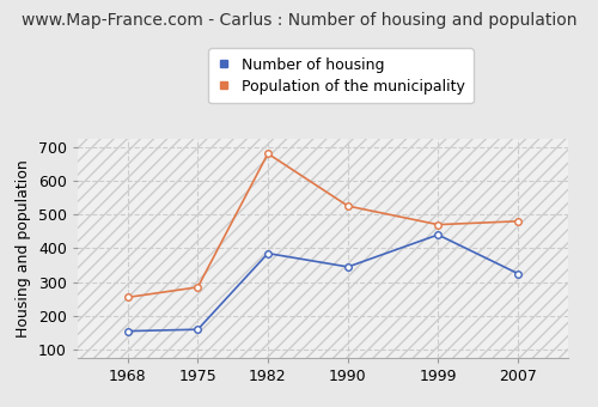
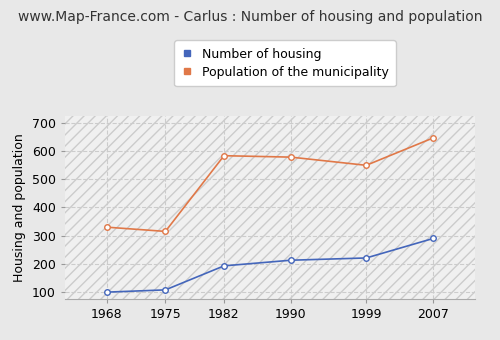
Number of housing/1968: 155 -> 100
Population of the municipality/1968: 255 -> 330
Number of housing/1975: 160 -> 108
Population of the municipality/1975: 285 -> 315
Number of housing/1982: 385 -> 193
Population of the municipality/1982: 680 -> 583
Number of housing/1990: 345 -> 213
Population of the municipality/1990: 525 -> 578
Number of housing/1999: 440 -> 221
Population of the municipality/1999: 470 -> 549
Number of housing/2007: 325 -> 290
Population of the municipality/2007: 480 -> 646
